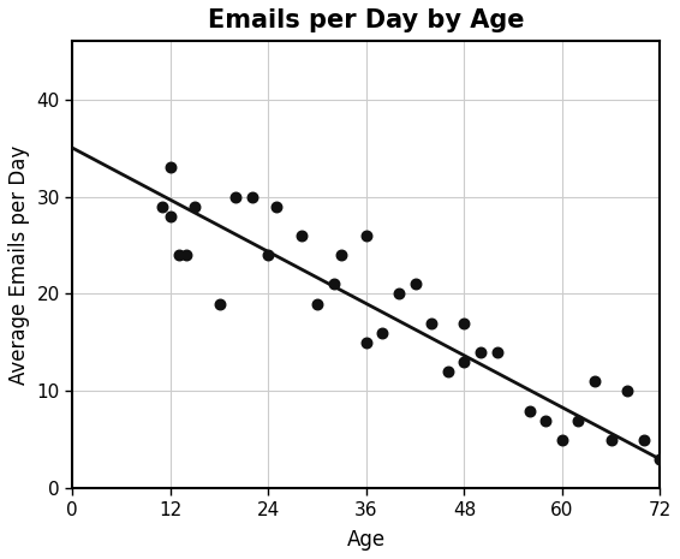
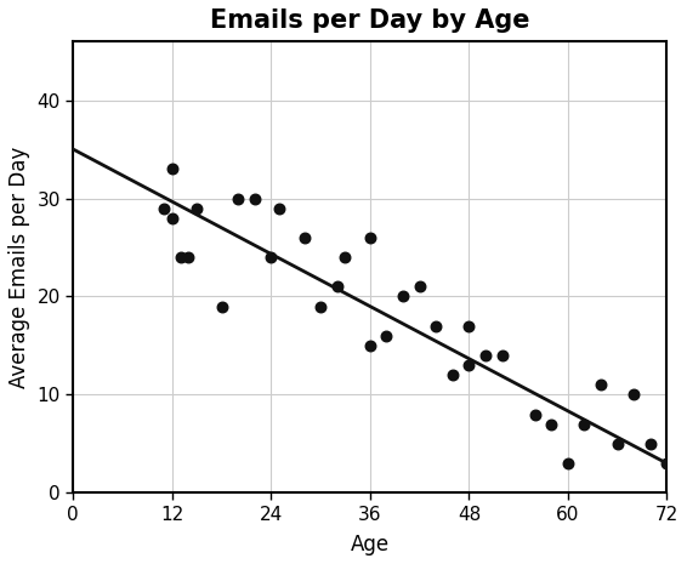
60: 5 -> 3
